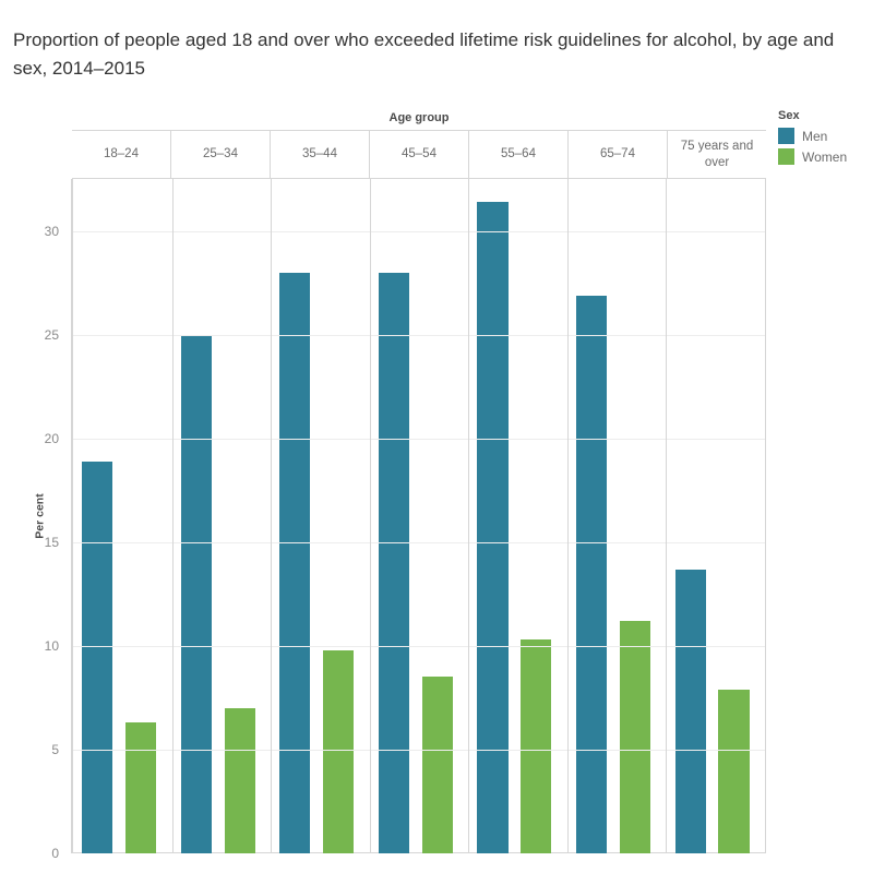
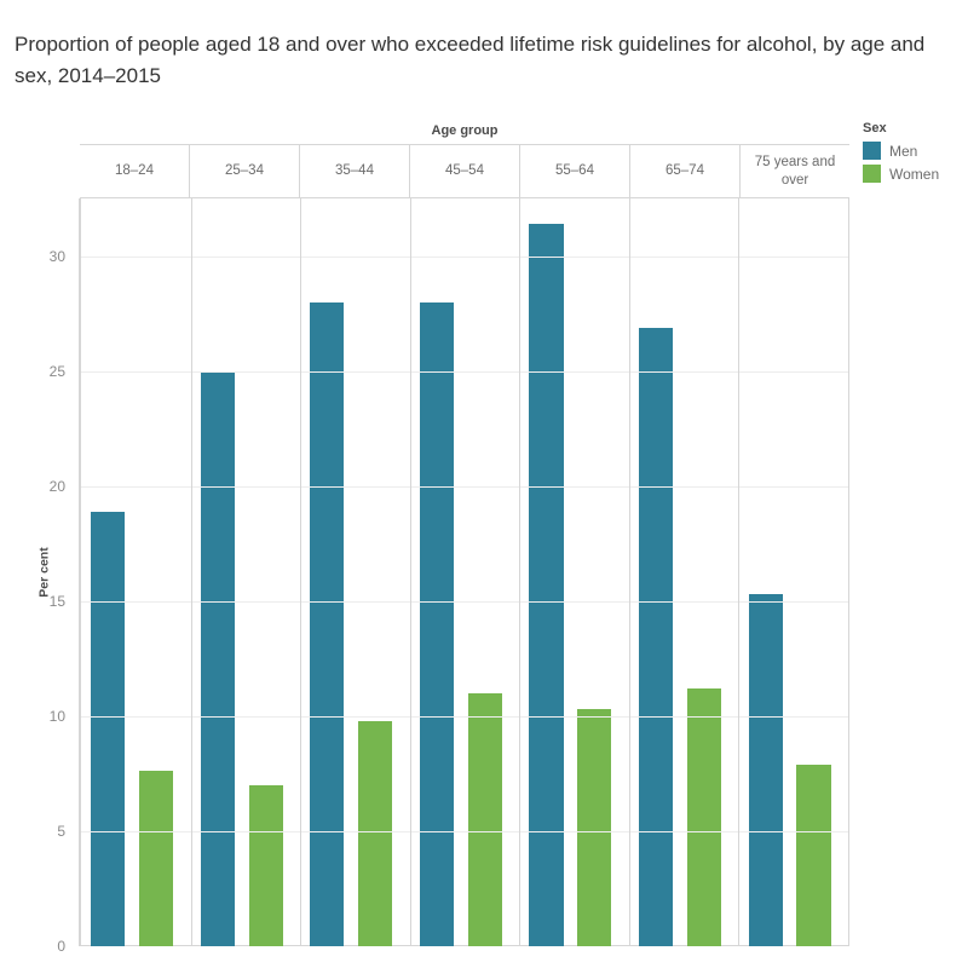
Women/18–24: 6.3 -> 7.6
Women/45–54: 8.5 -> 11.0
Men/75 years and over: 13.7 -> 15.3
